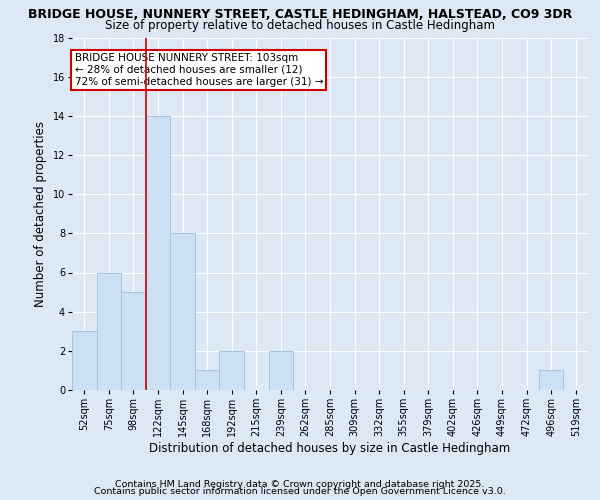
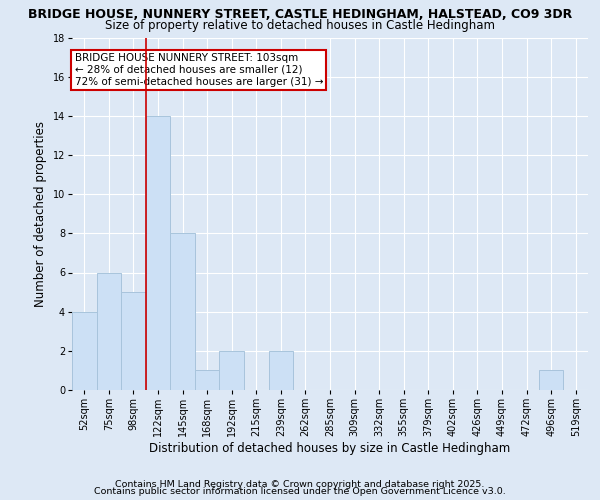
52sqm: 3 -> 4
